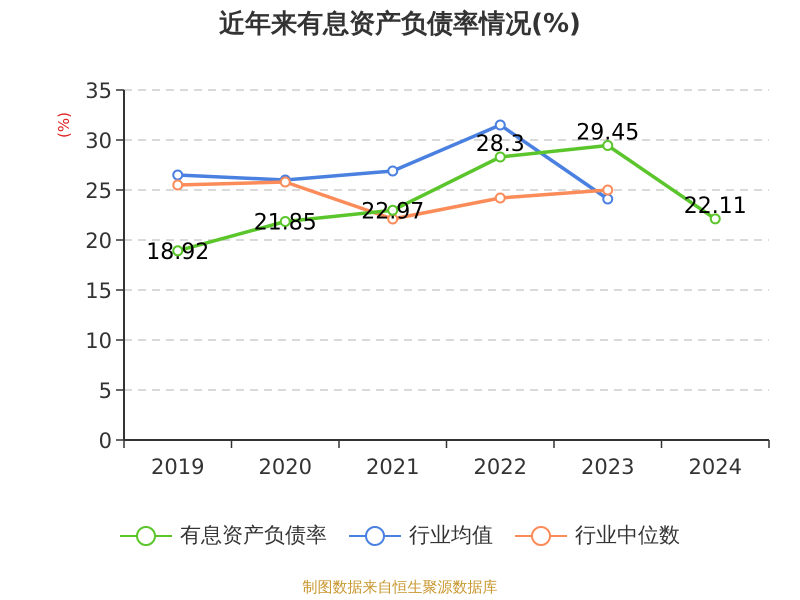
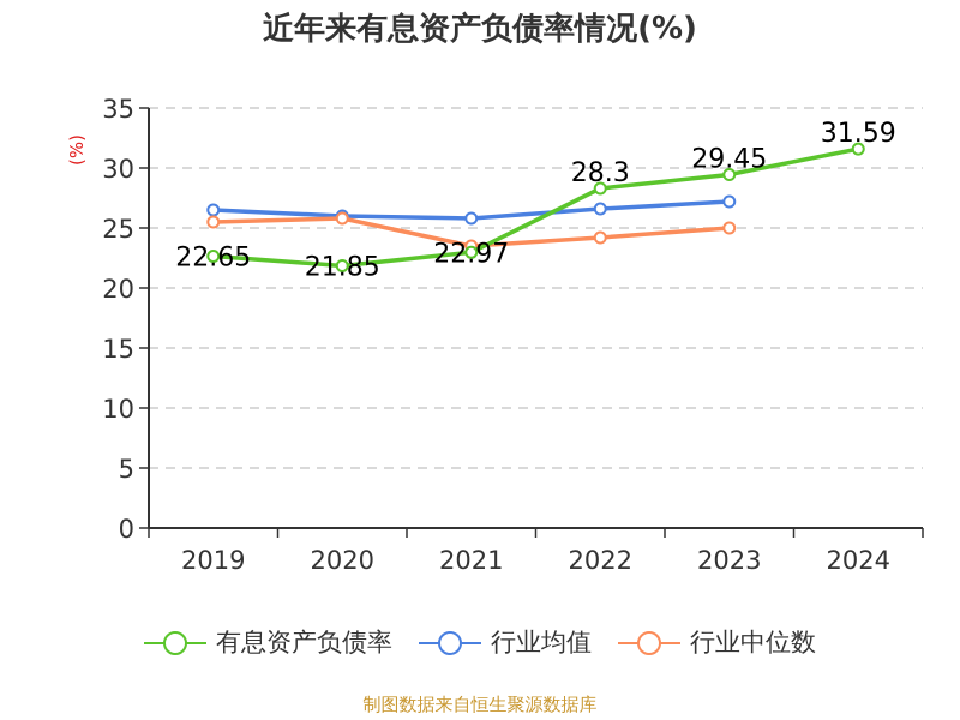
有息资产负债率/2019: 18.92 -> 22.65
行业均值/2021: 26.9 -> 25.8
行业中位数/2021: 22.1 -> 23.5
行业均值/2022: 31.5 -> 26.6
行业均值/2023: 24.1 -> 27.2
有息资产负债率/2024: 22.11 -> 31.59
